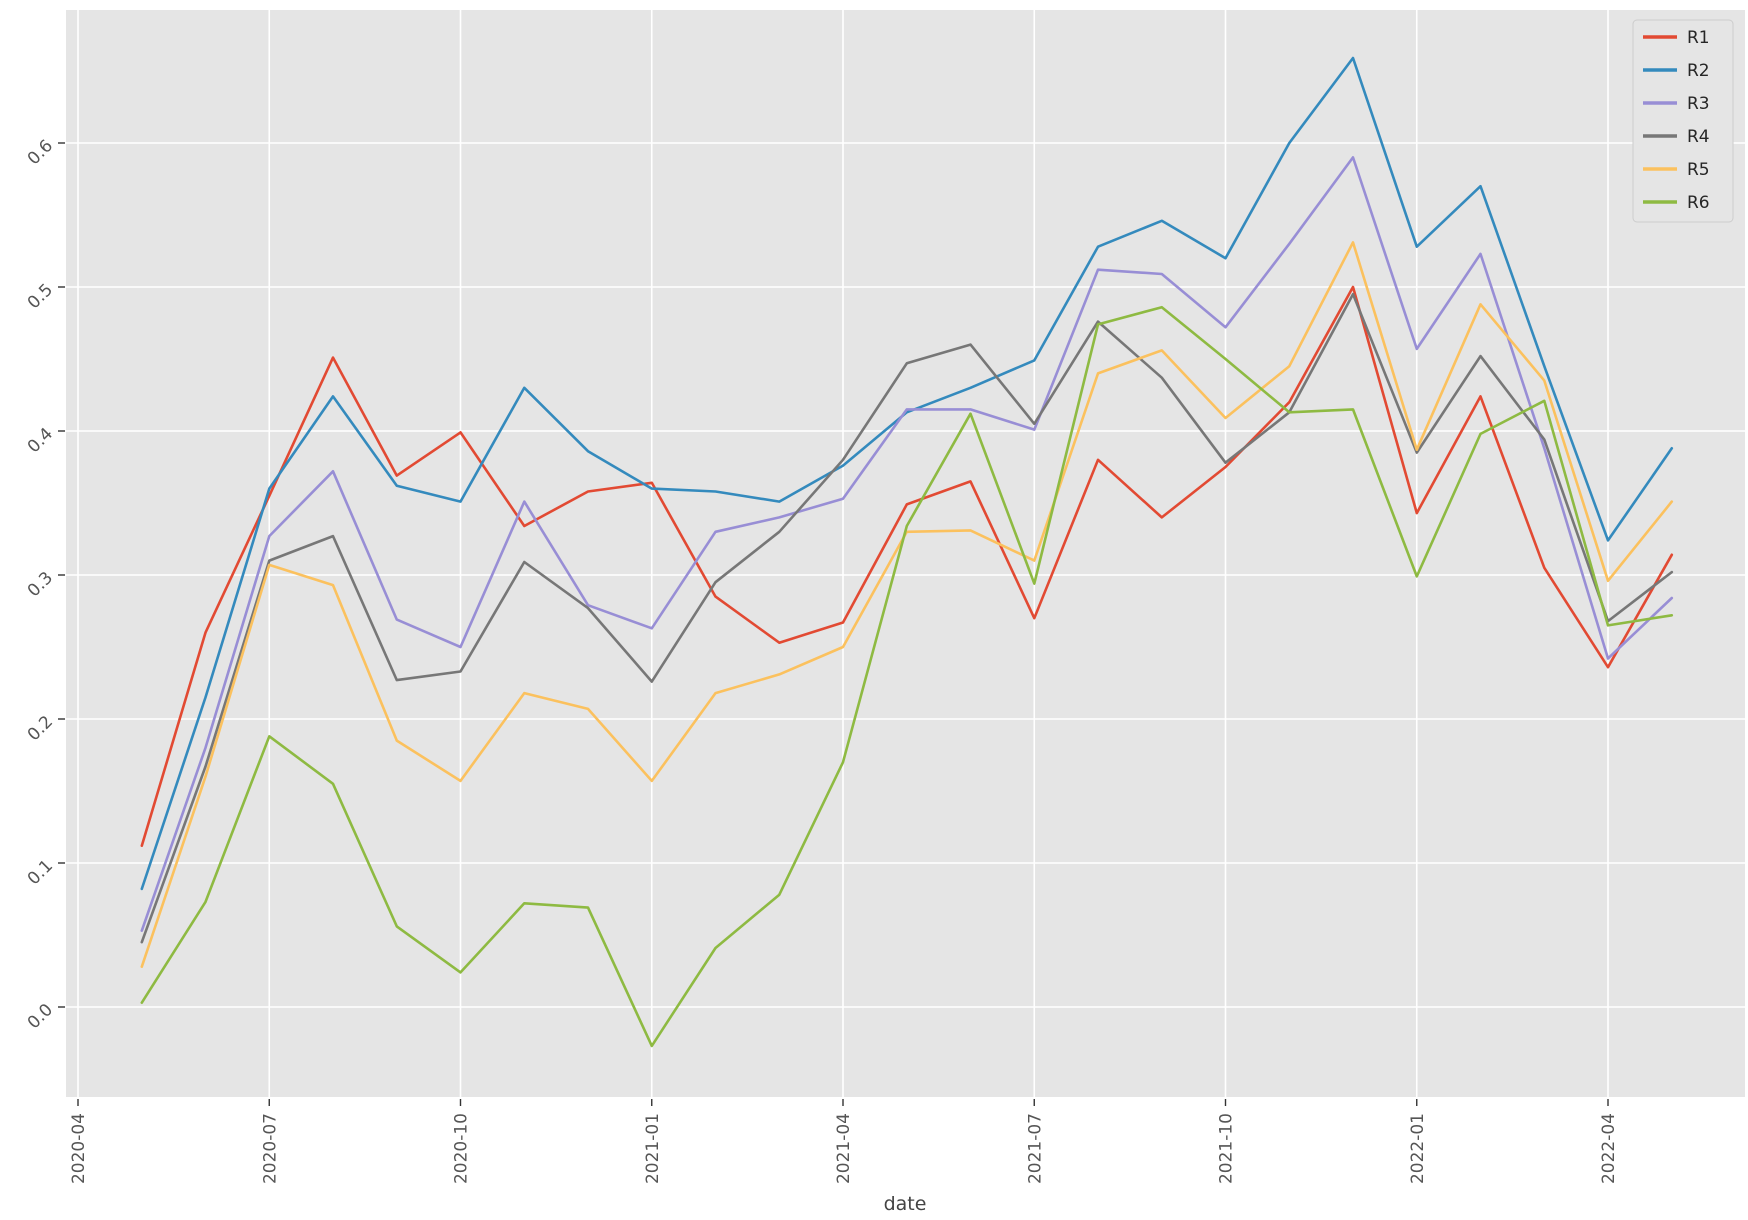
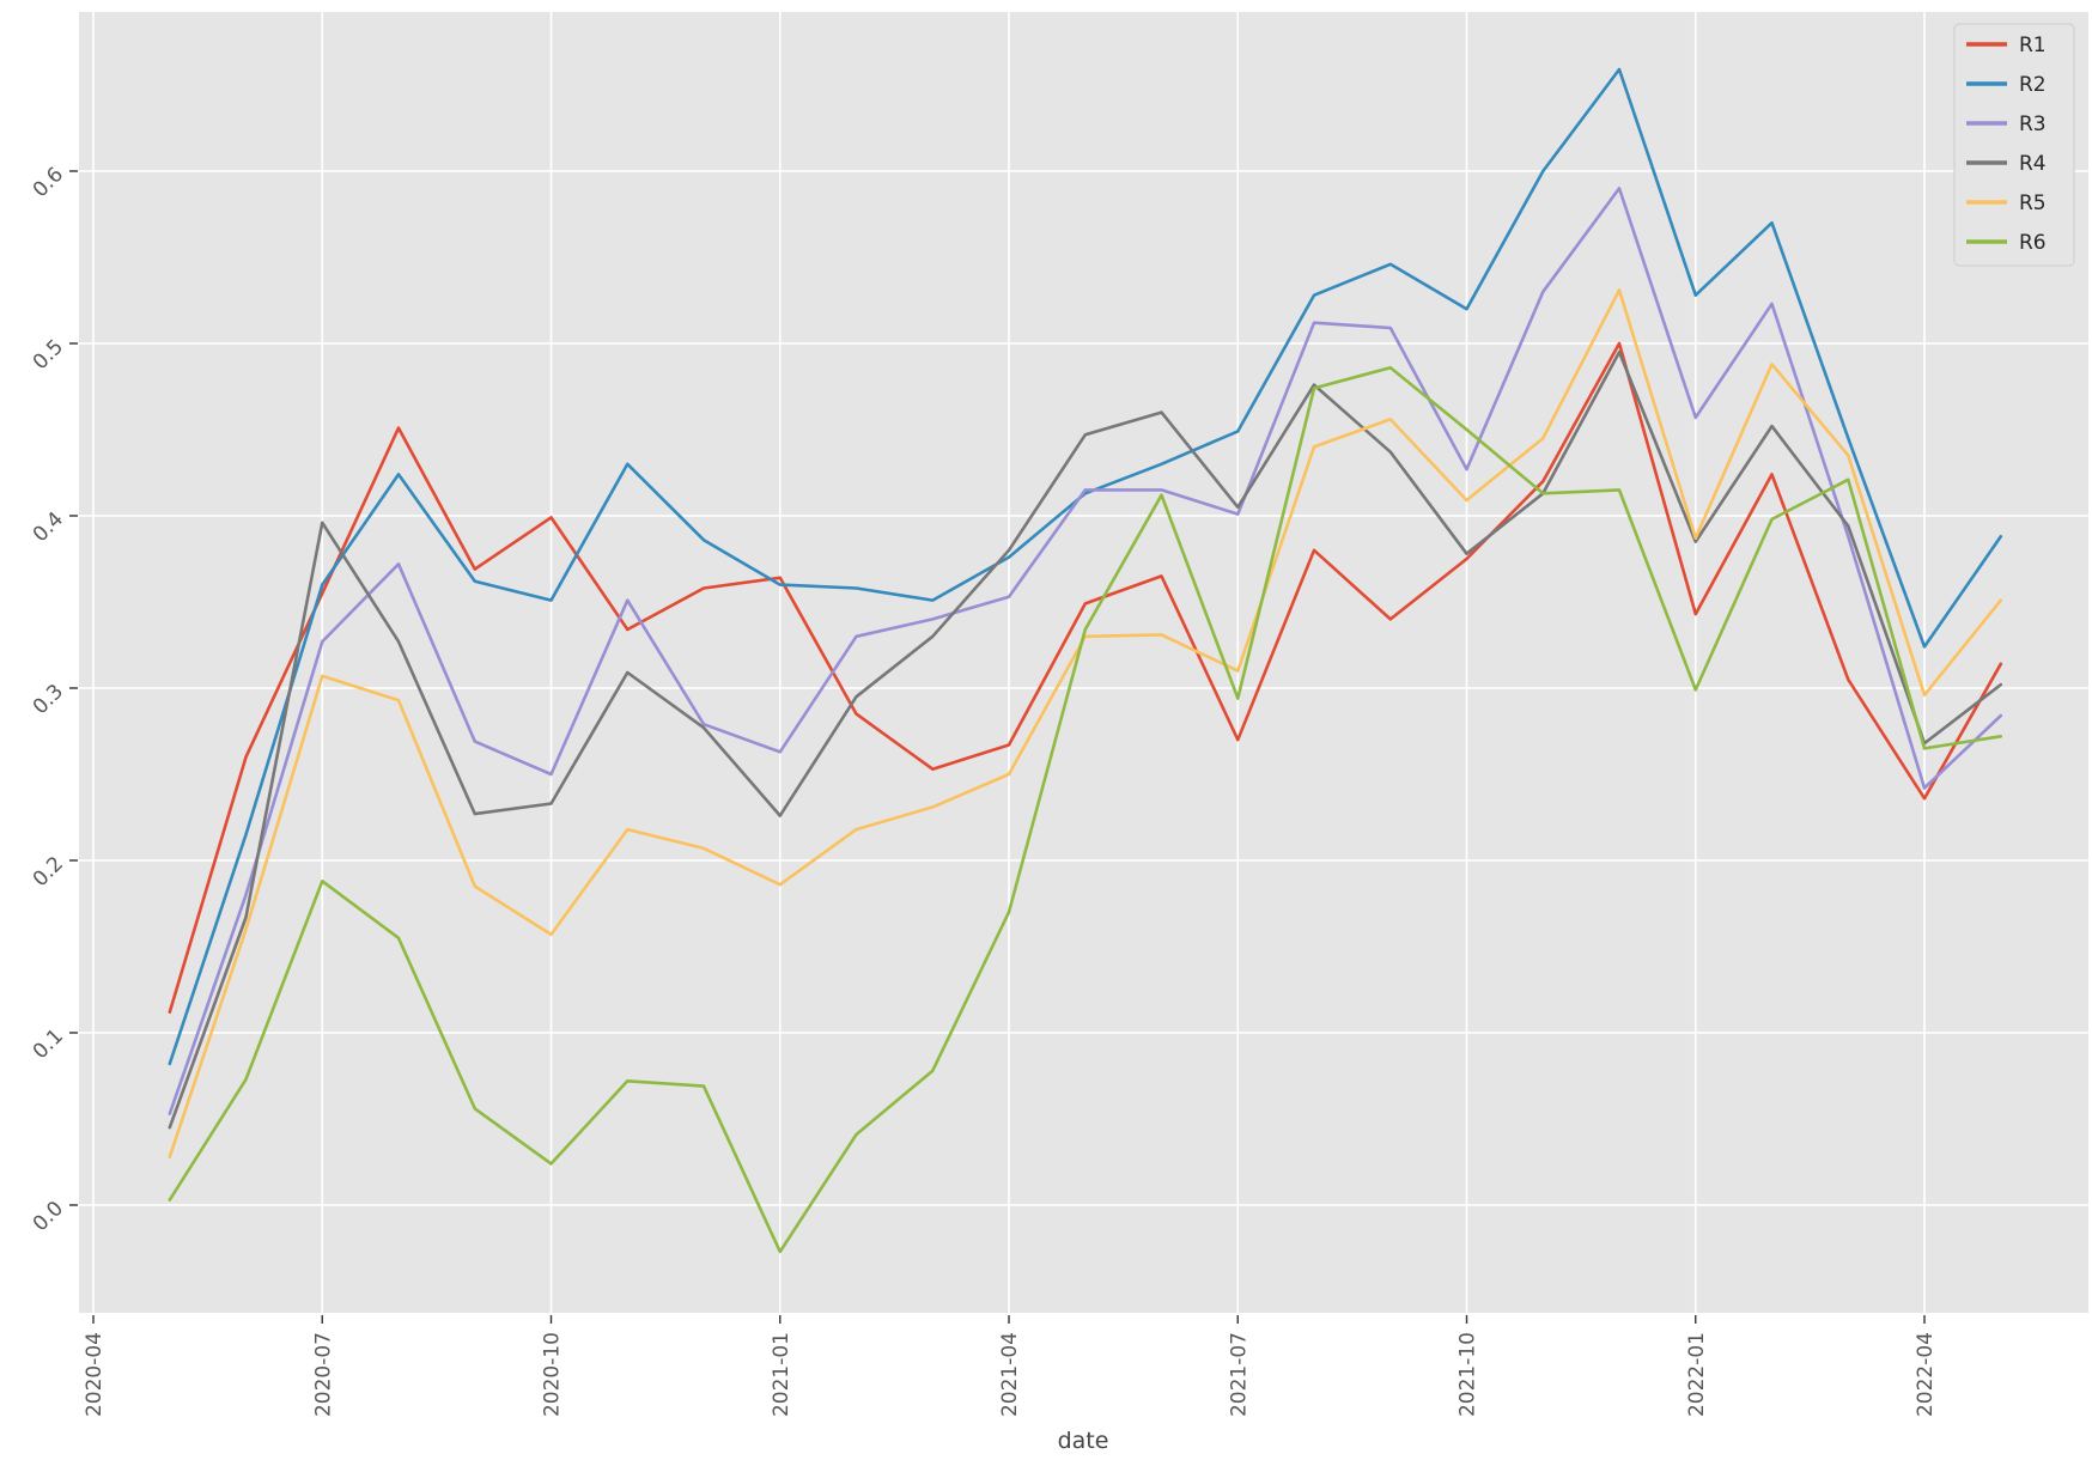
R4/2020-07: 0.310 -> 0.396
R5/2021-01: 0.157 -> 0.186
R3/2021-10: 0.472 -> 0.427
